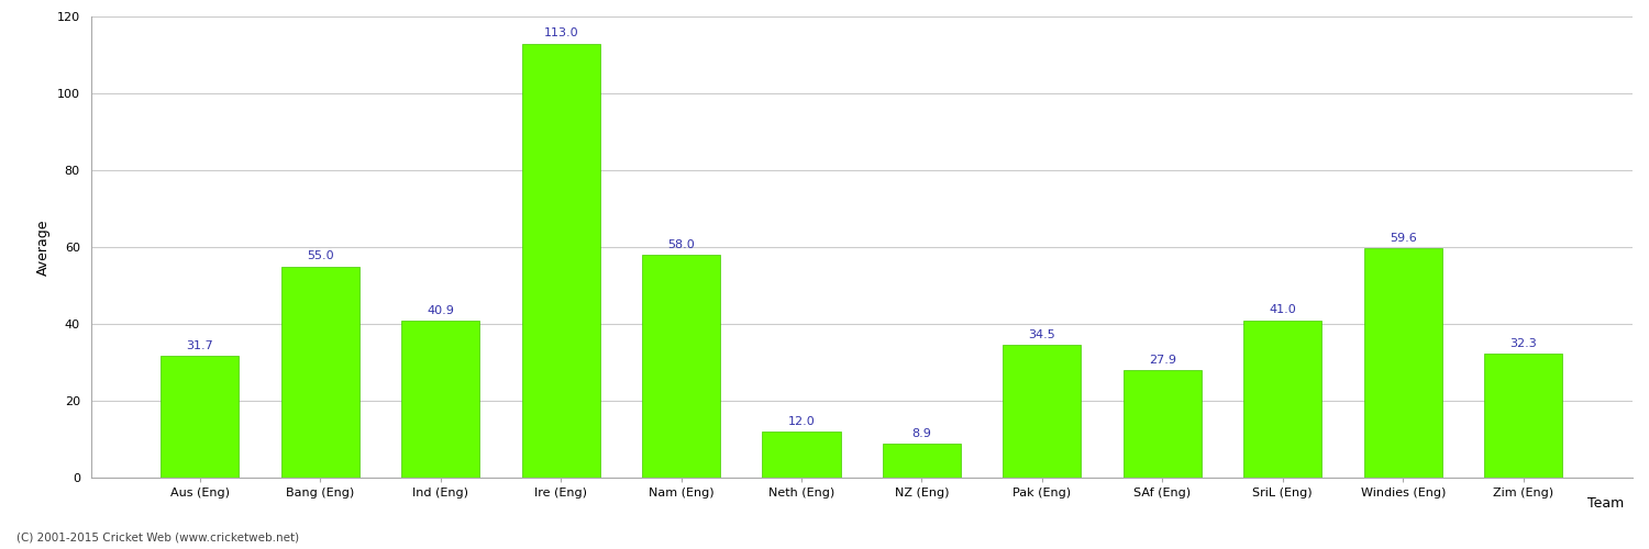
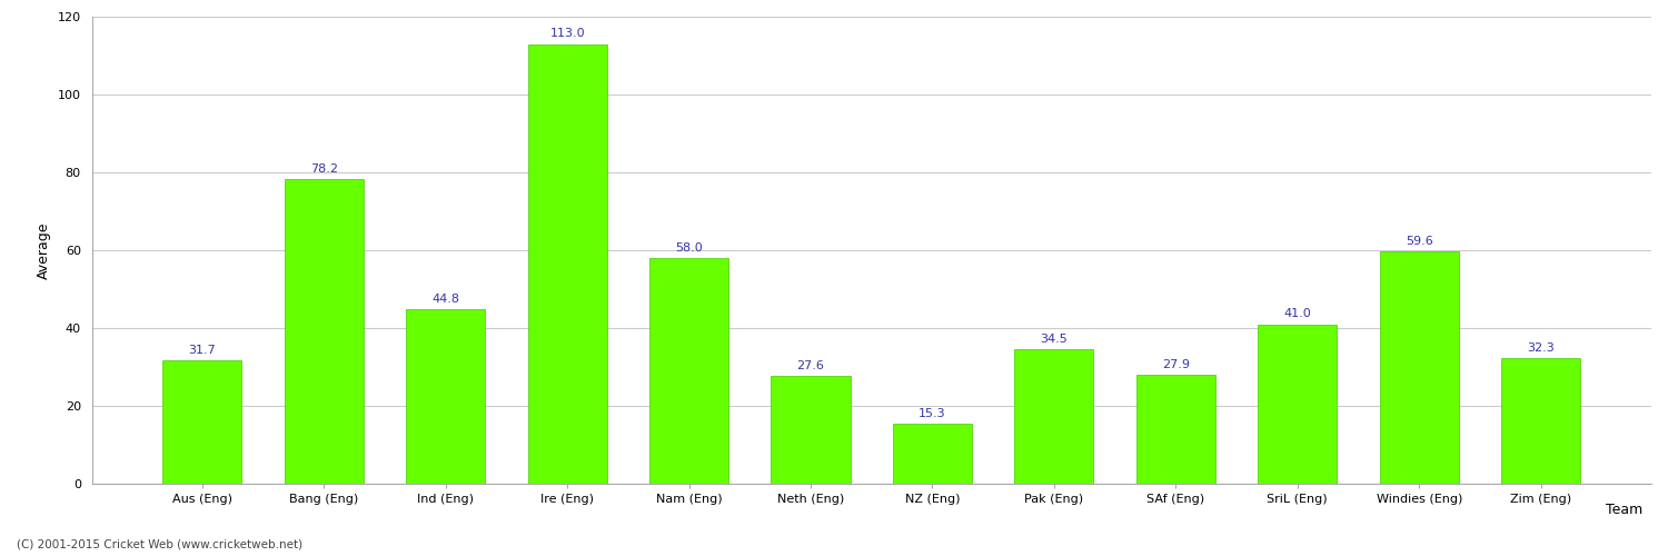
Bang (Eng): 55.0 -> 78.2
Ind (Eng): 40.9 -> 44.8
Neth (Eng): 12.0 -> 27.6
NZ (Eng): 8.9 -> 15.3
